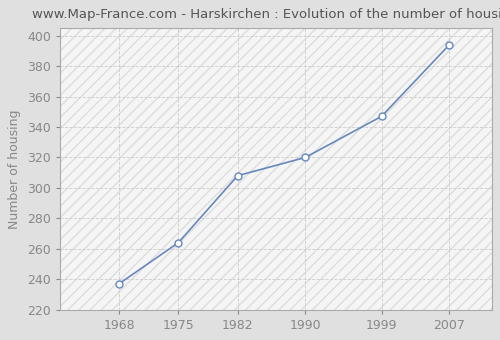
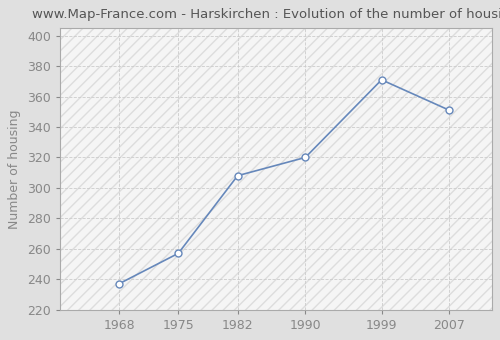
1975: 264 -> 257
1999: 347 -> 371
2007: 394 -> 351
